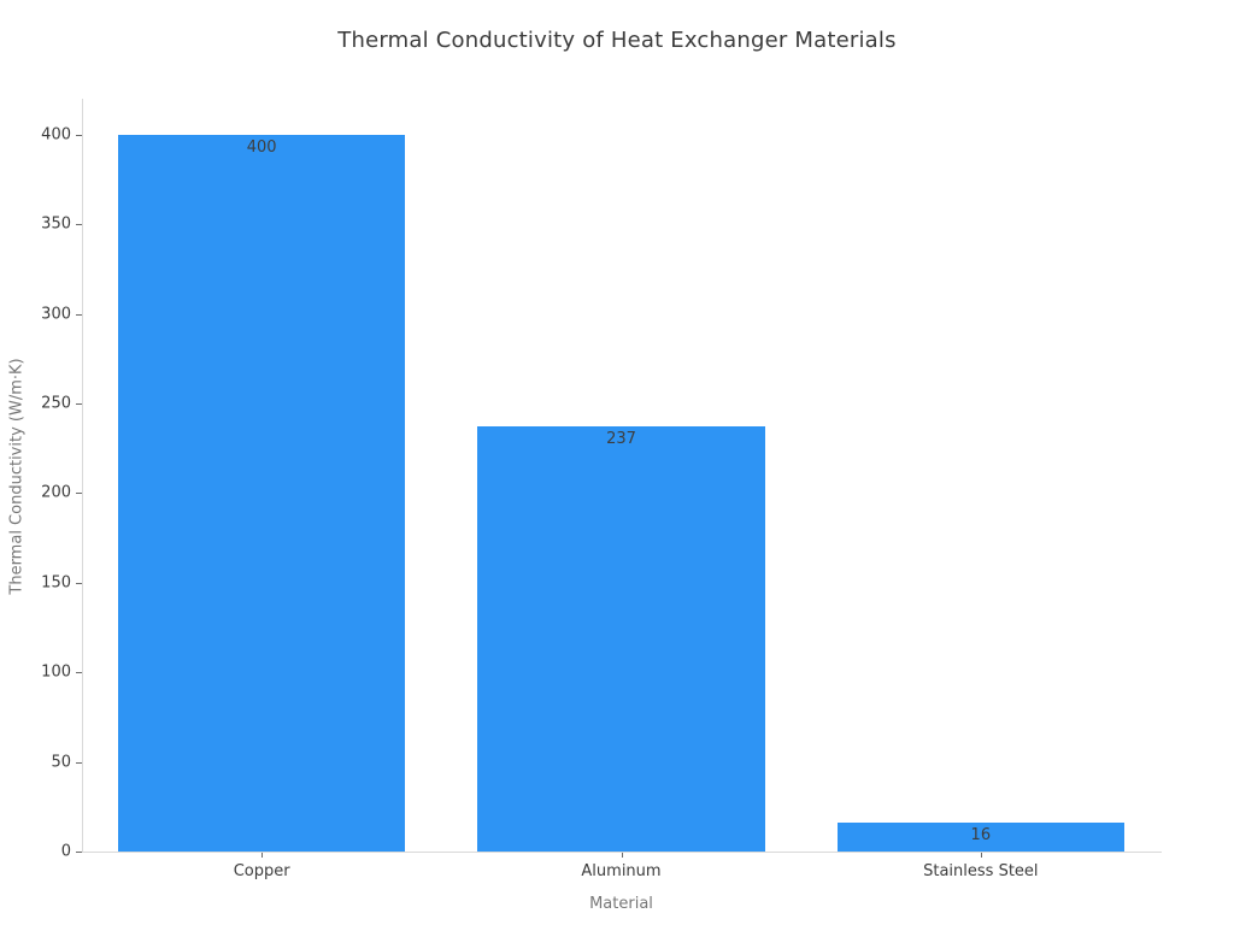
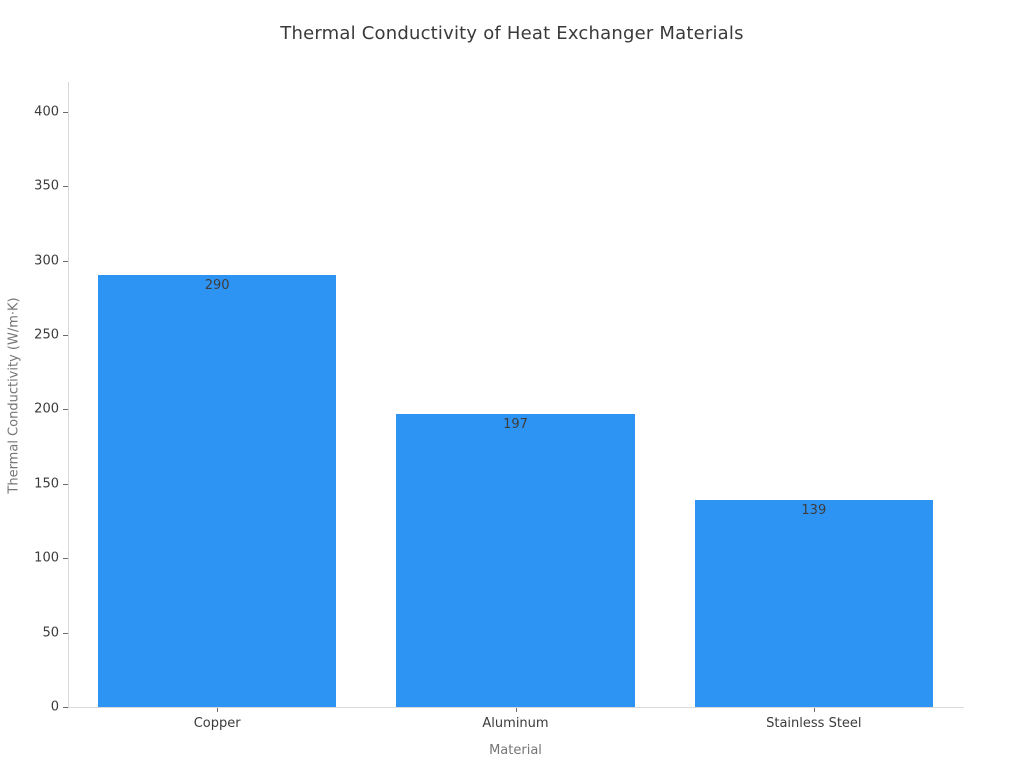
Copper: 400 -> 290
Aluminum: 237 -> 197
Stainless Steel: 16 -> 139
